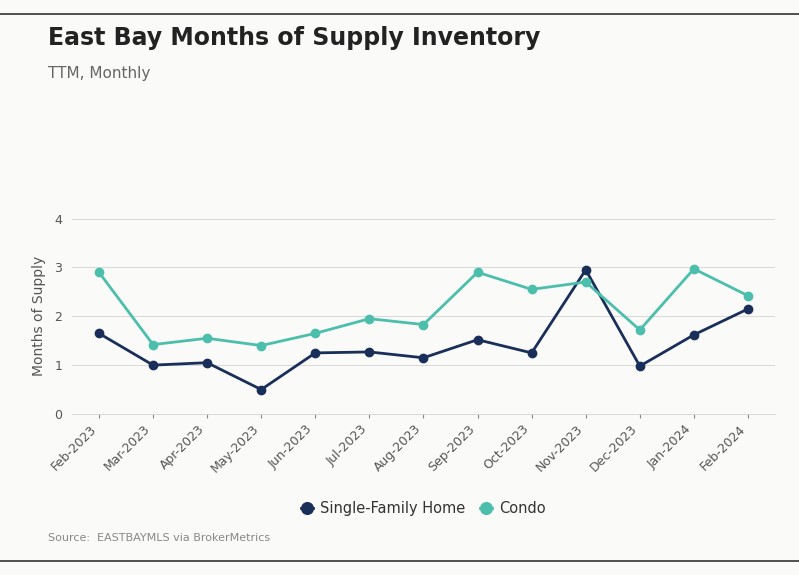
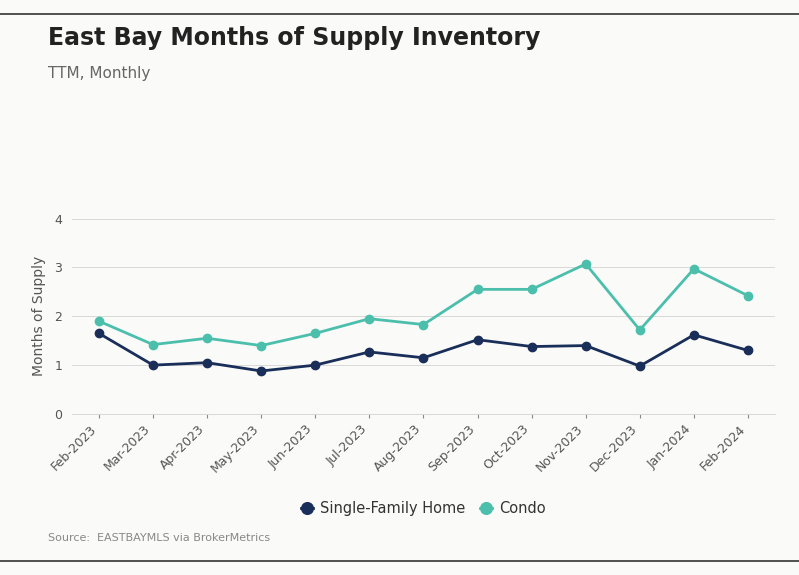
Condo/Feb-2023: 2.90 -> 1.90
Single-Family Home/May-2023: 0.50 -> 0.88
Single-Family Home/Jun-2023: 1.25 -> 1.00
Condo/Sep-2023: 2.90 -> 2.55
Single-Family Home/Oct-2023: 1.25 -> 1.38
Single-Family Home/Nov-2023: 2.95 -> 1.40
Condo/Nov-2023: 2.70 -> 3.07
Single-Family Home/Feb-2024: 2.15 -> 1.30
